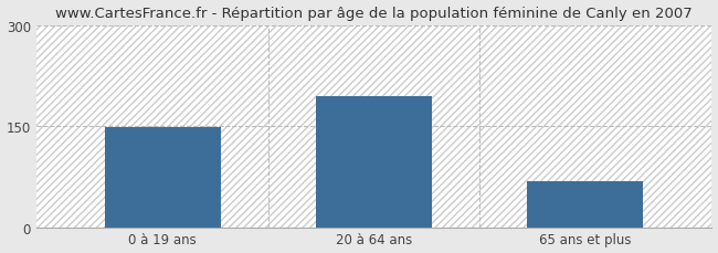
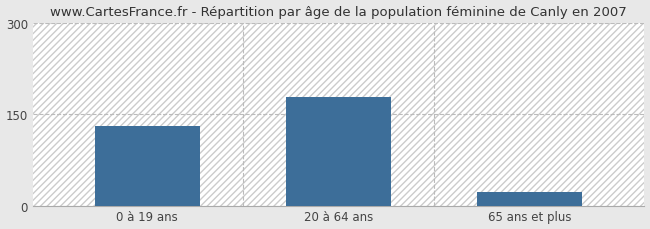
0 à 19 ans: 148 -> 130
20 à 64 ans: 194 -> 178
65 ans et plus: 68 -> 22
